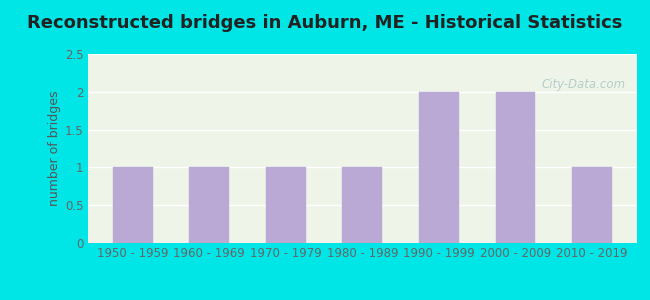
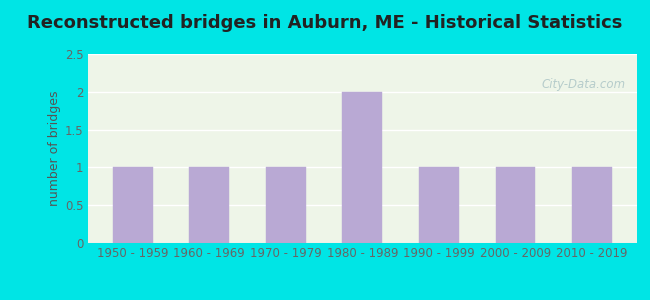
1980 - 1989: 1 -> 2
1990 - 1999: 2 -> 1
2000 - 2009: 2 -> 1
